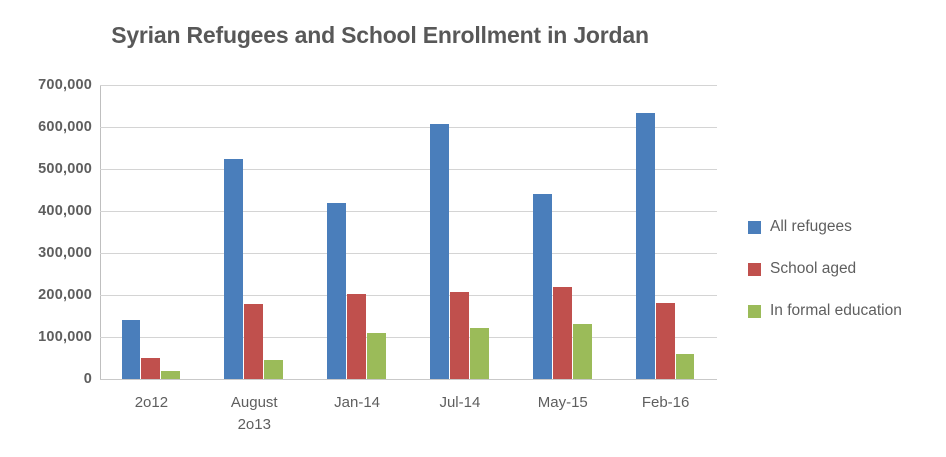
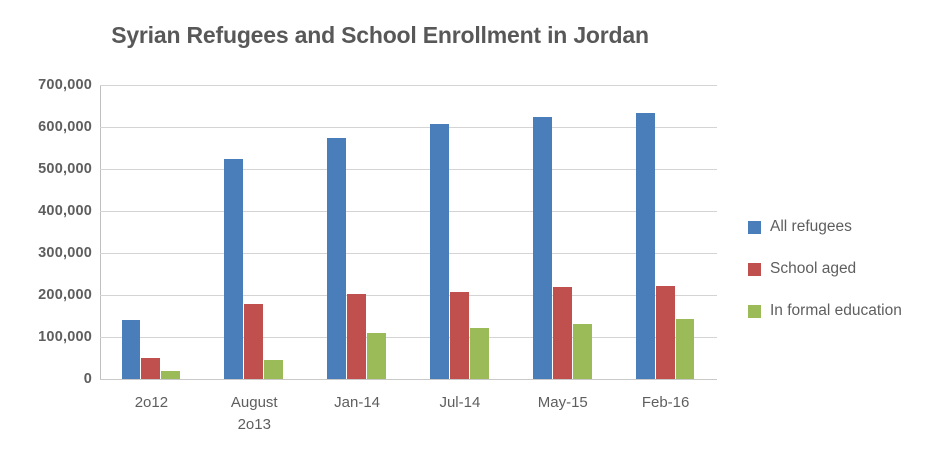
All refugees/Jan-14: 420000 -> 580000
All refugees/May-15: 440000 -> 620000
School aged/Feb-16: 180000 -> 220000
In formal education/Feb-16: 60000 -> 140000
